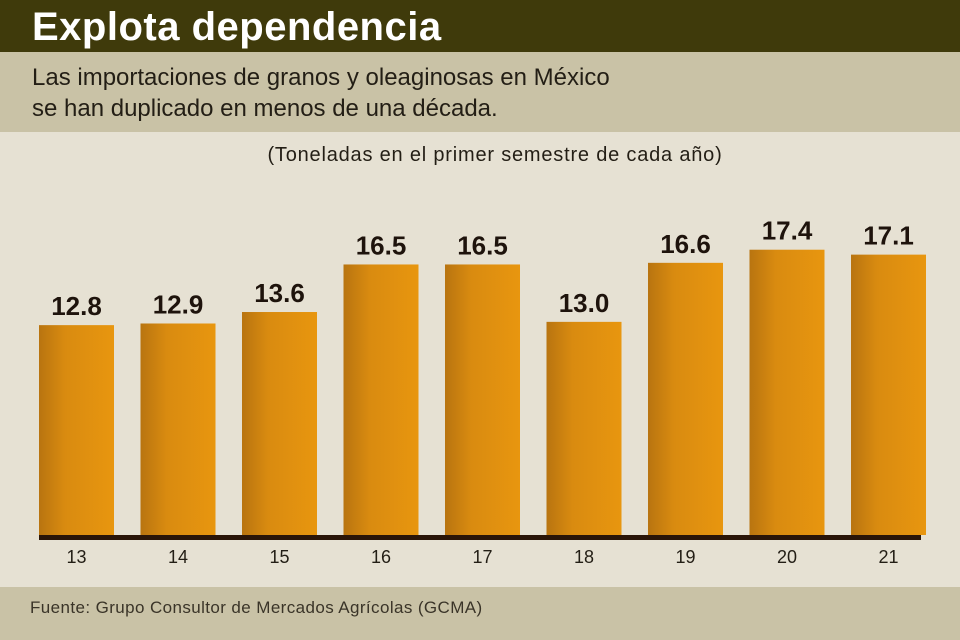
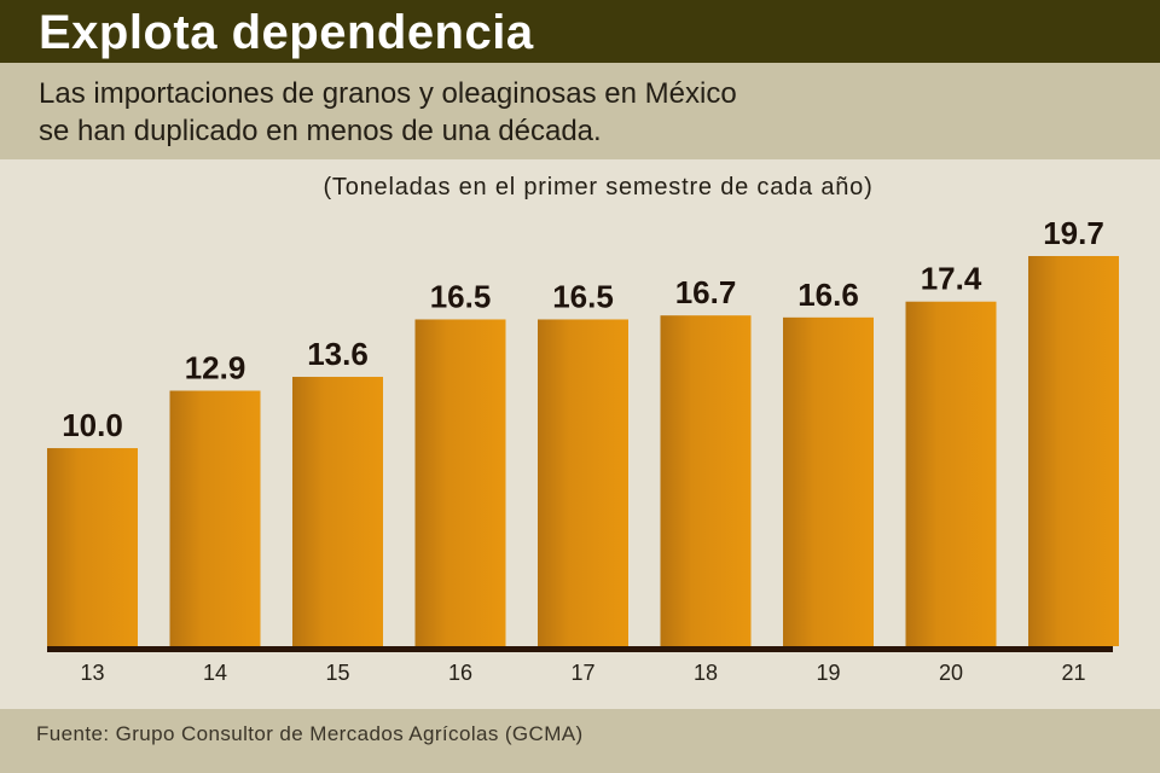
13: 12.8 -> 10.0
18: 13.0 -> 16.7
21: 17.1 -> 19.7
